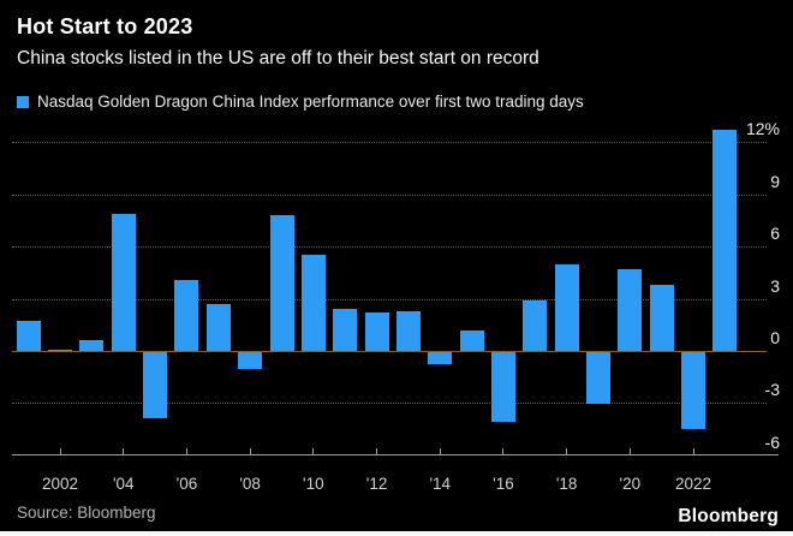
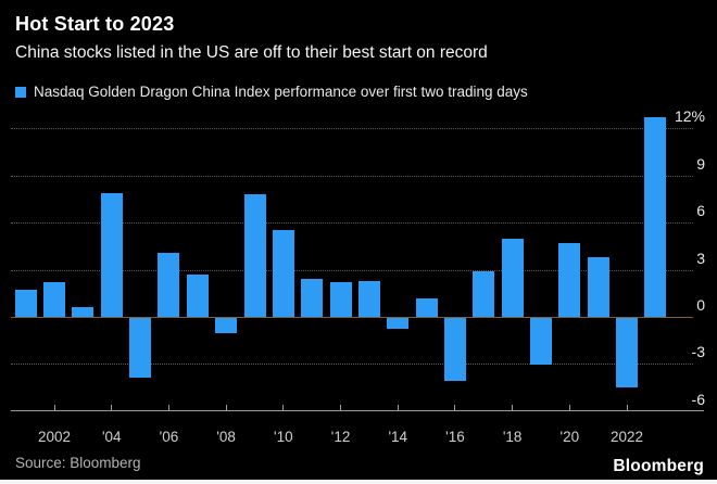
2002: 0.1% -> 2.2%
